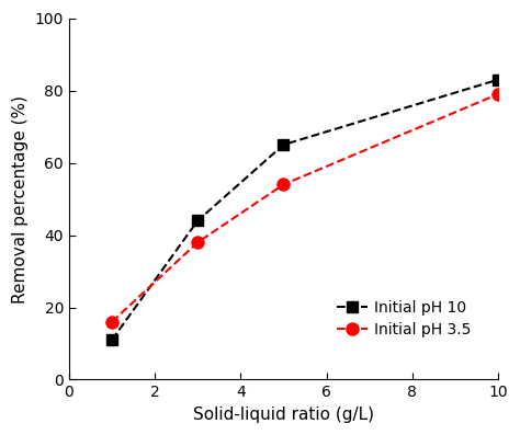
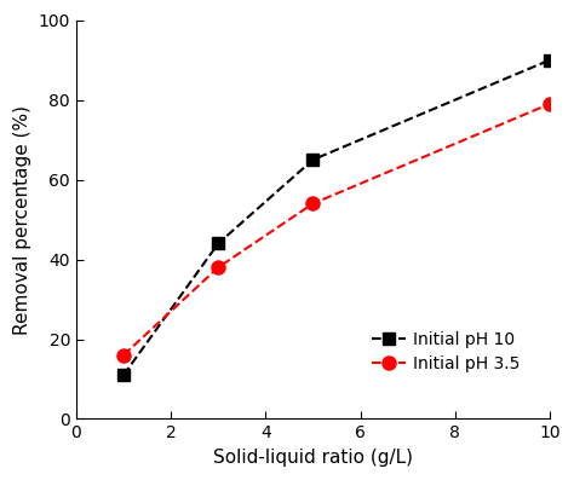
Initial pH 10/10: 83 -> 90
